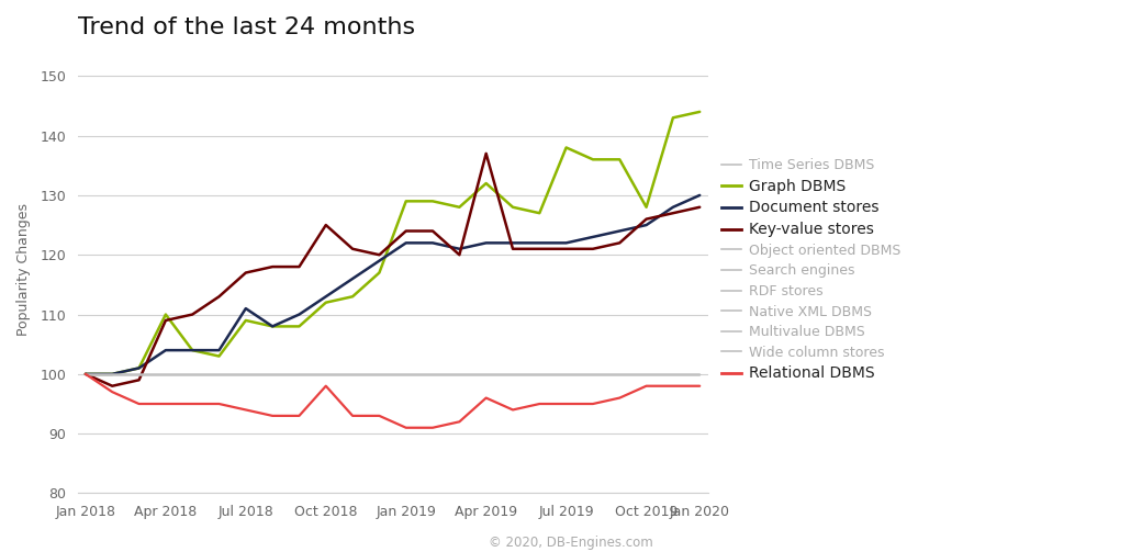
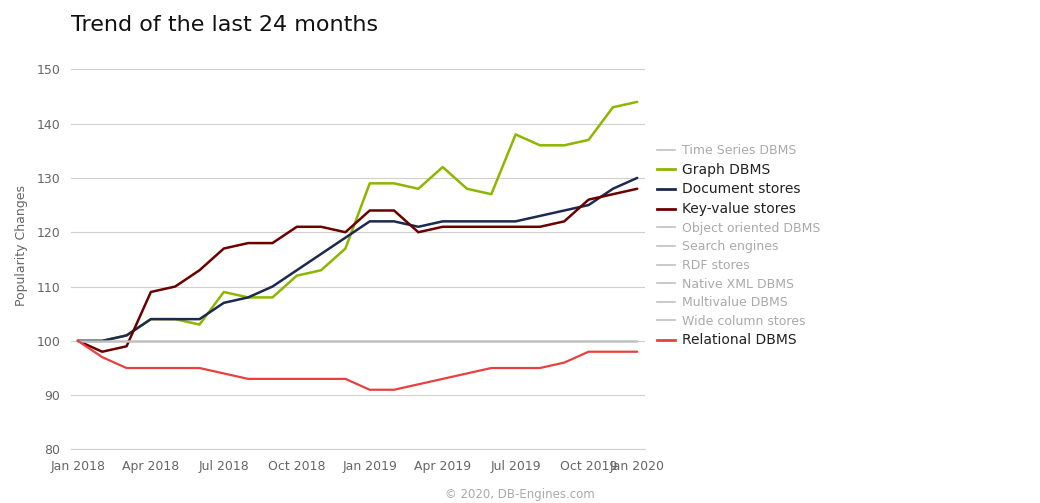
Graph DBMS/Apr 2018: 110 -> 104
Document stores/Jul 2018: 111 -> 107
Key-value stores/Oct 2018: 125 -> 121
Relational DBMS/Oct 2018: 98 -> 93
Key-value stores/Apr 2019: 137 -> 121
Relational DBMS/Apr 2019: 96 -> 93
Graph DBMS/Oct 2019: 128 -> 137
